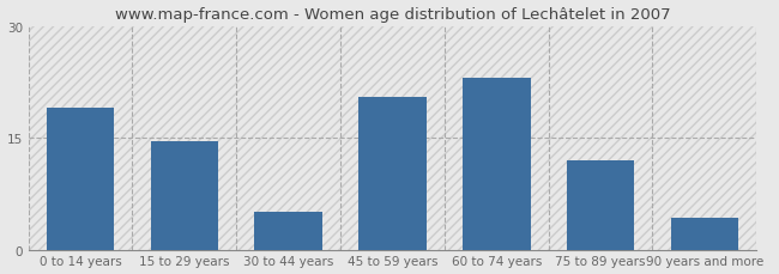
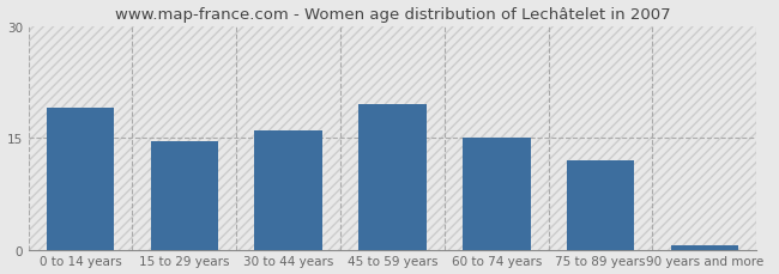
30 to 44 years: 5.0 -> 16.0
45 to 59 years: 20.4 -> 19.5
60 to 74 years: 23.0 -> 15.0
90 years and more: 4.2 -> 0.5
